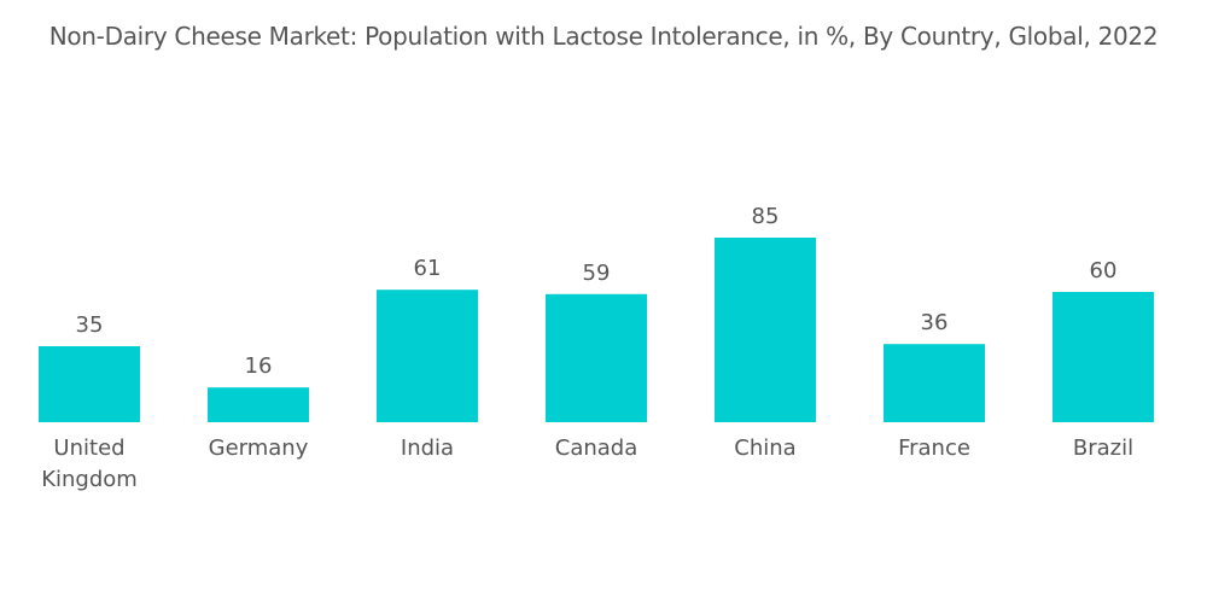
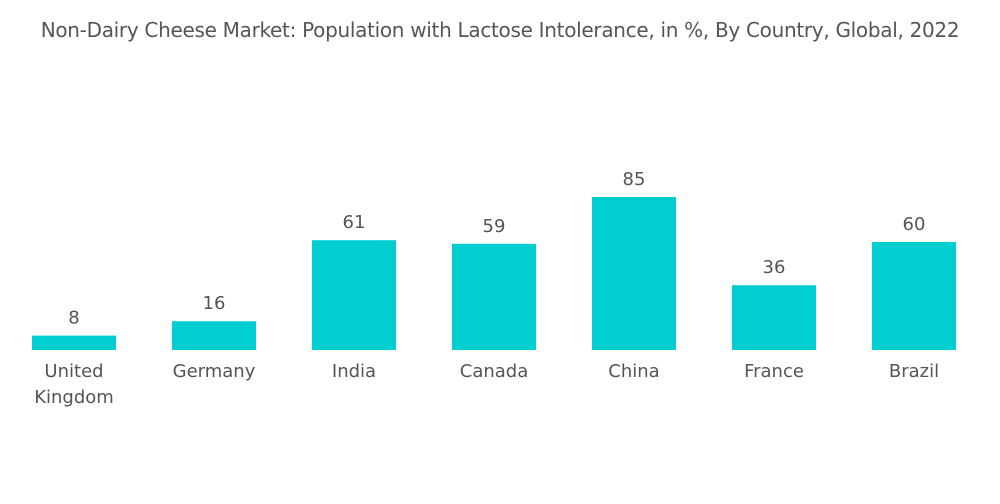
United Kingdom: 35 -> 8
